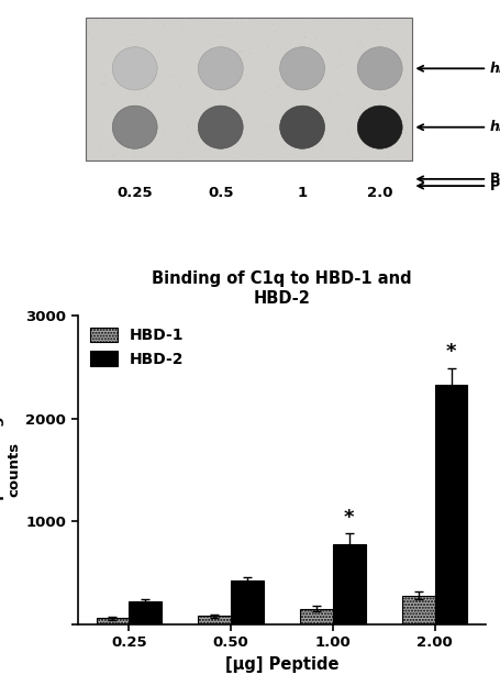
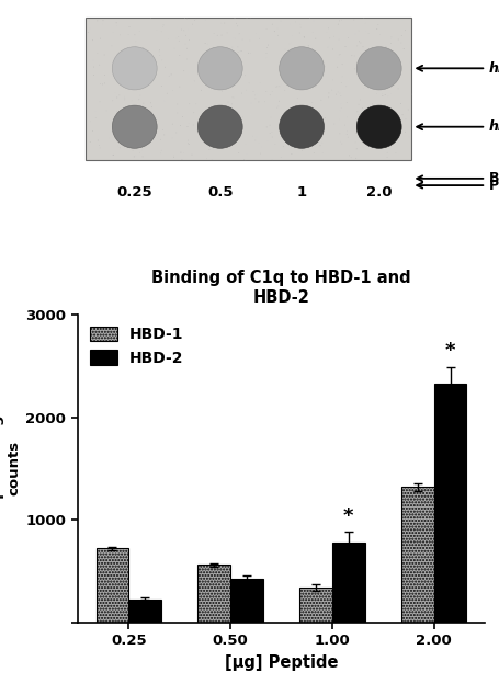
Binding of C1q to HBD-1 and HBD-2/HBD-1/0.25: 60 -> 720
Binding of C1q to HBD-1 and HBD-2/HBD-1/0.50: 80 -> 560
Binding of C1q to HBD-1 and HBD-2/HBD-1/1.00: 150 -> 340
Binding of C1q to HBD-1 and HBD-2/HBD-1/2.00: 280 -> 1320
